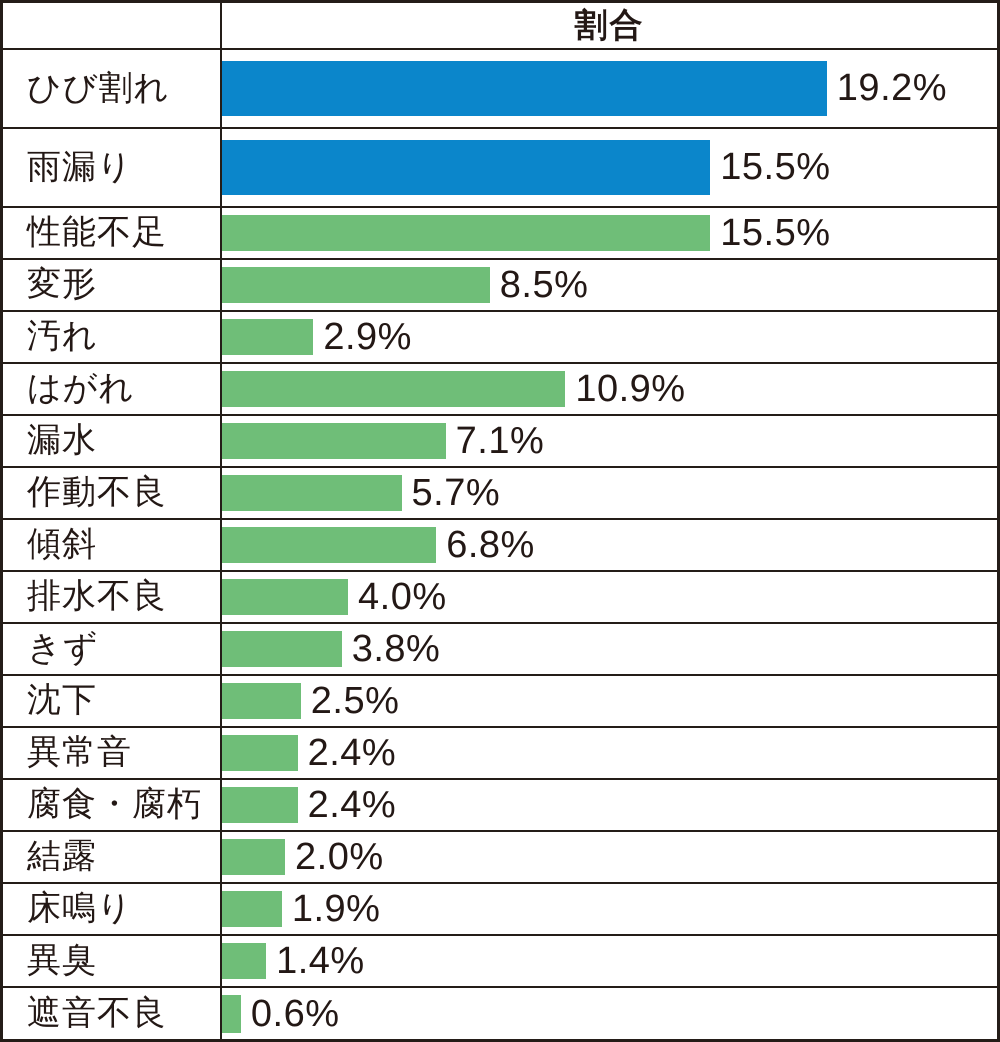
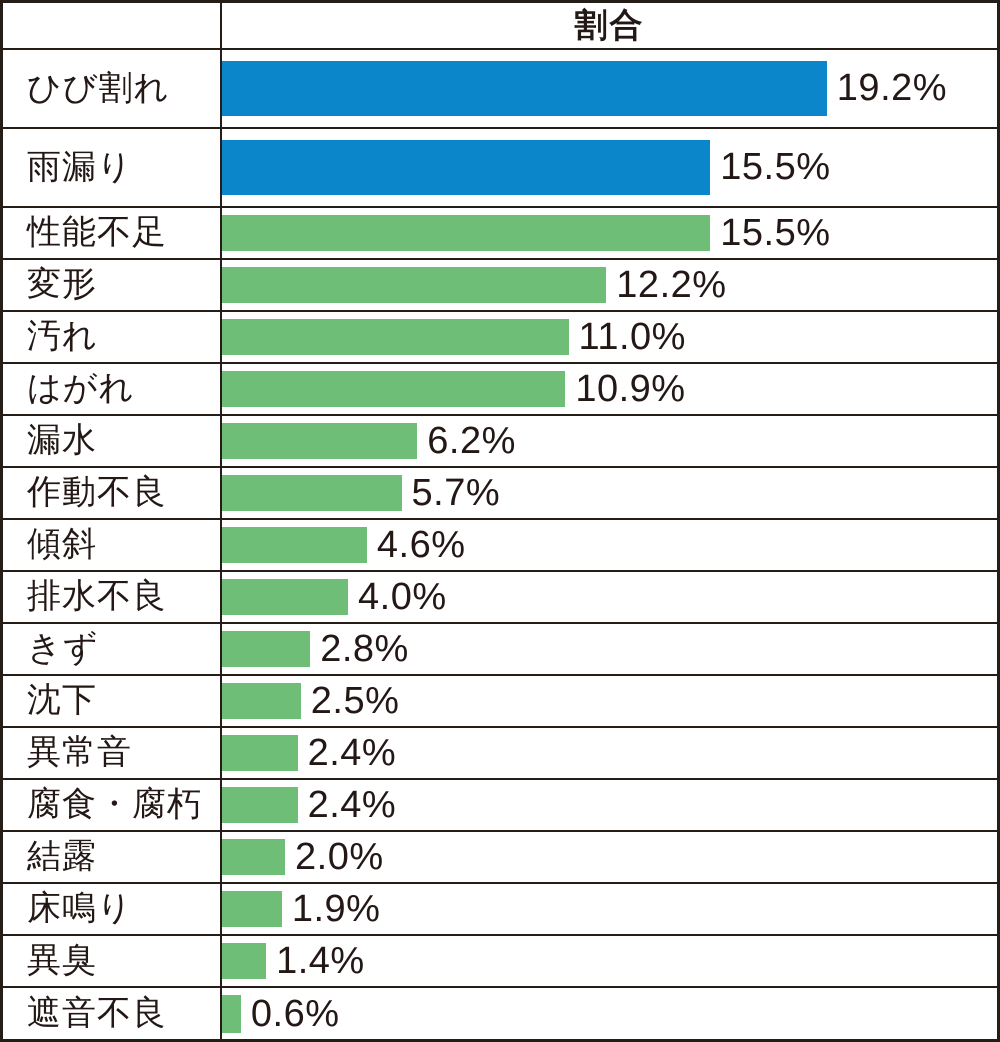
変形: 8.5% -> 12.2%
汚れ: 2.9% -> 11.0%
漏水: 7.1% -> 6.2%
傾斜: 6.8% -> 4.6%
きず: 3.8% -> 2.8%
